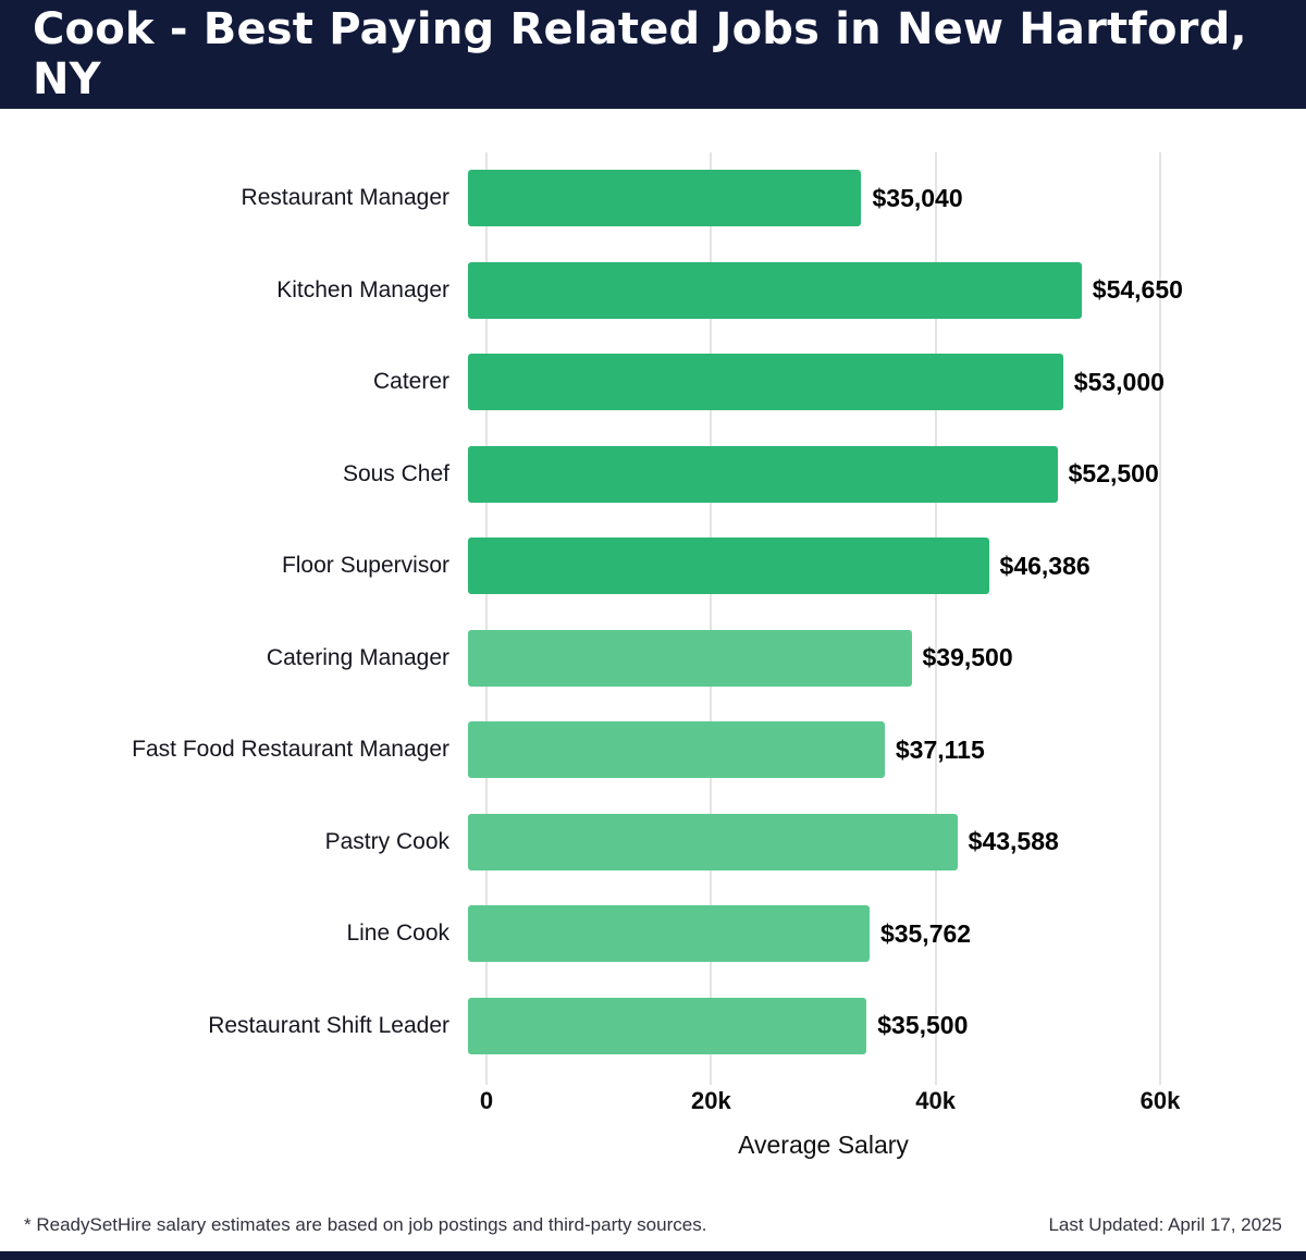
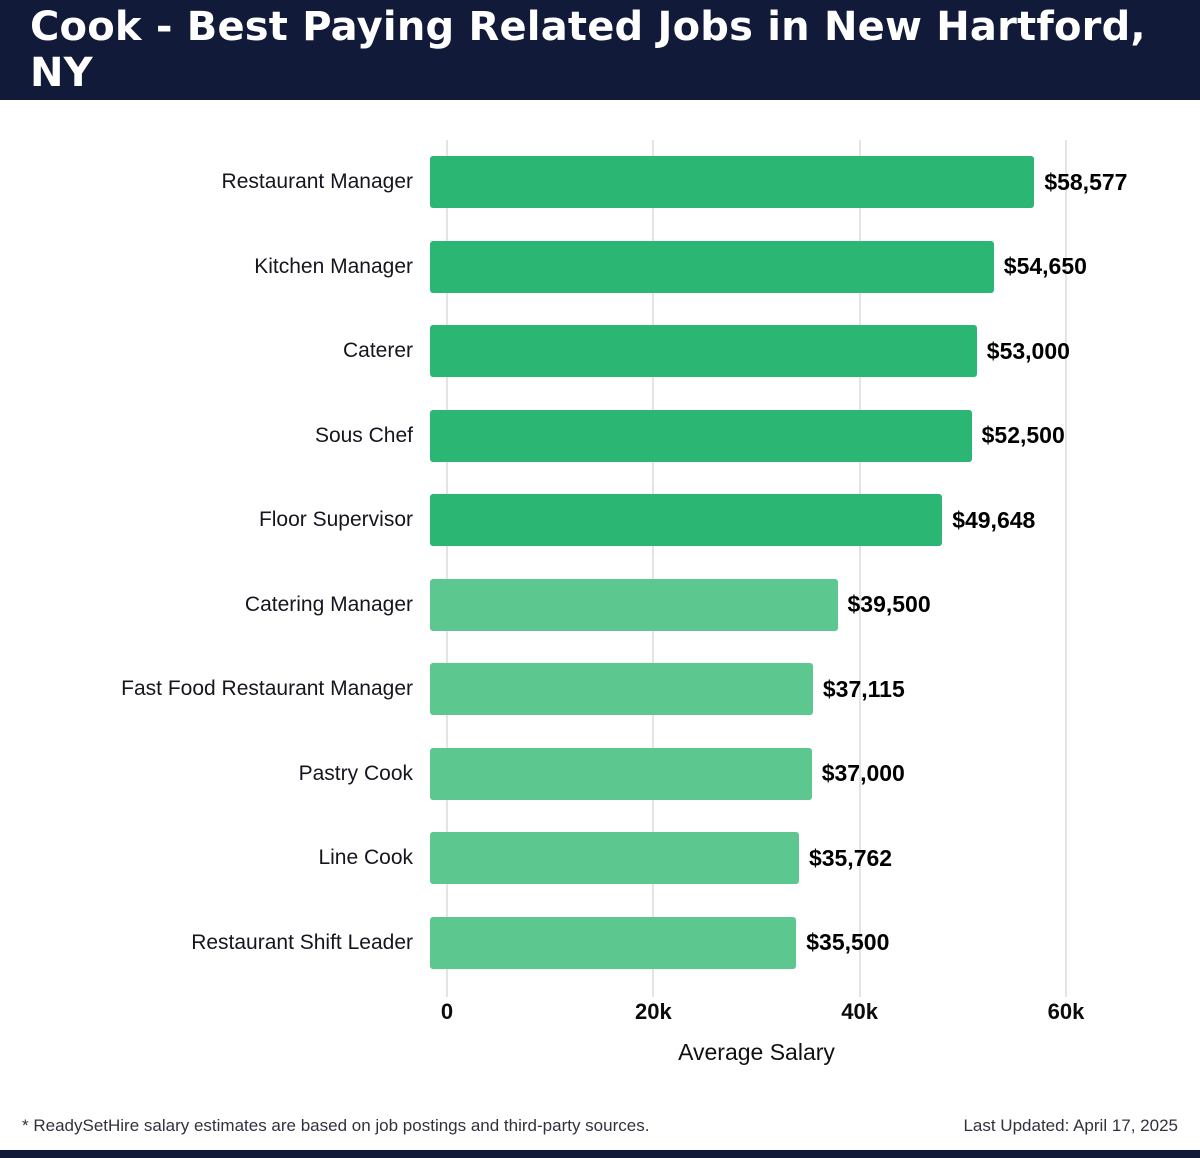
Restaurant Manager: $35,040 -> $58,577
Floor Supervisor: $46,386 -> $49,648
Pastry Cook: $43,588 -> $37,000
